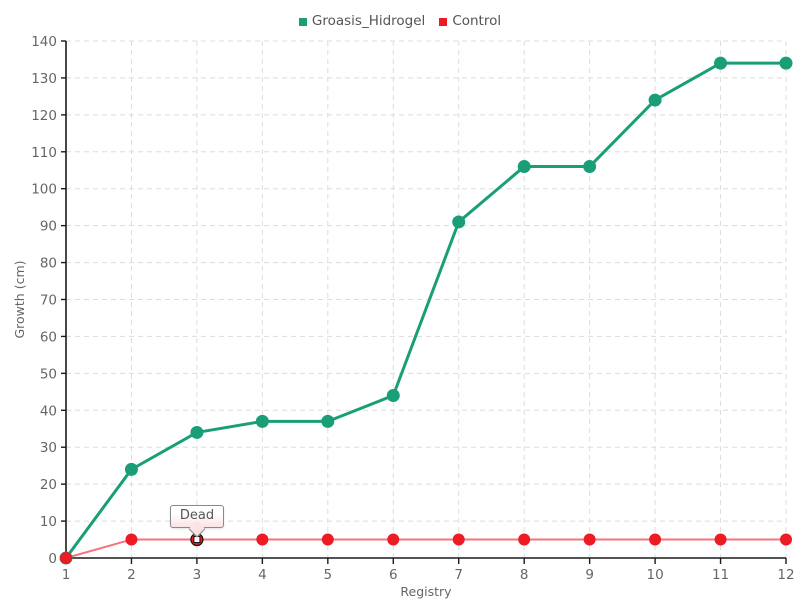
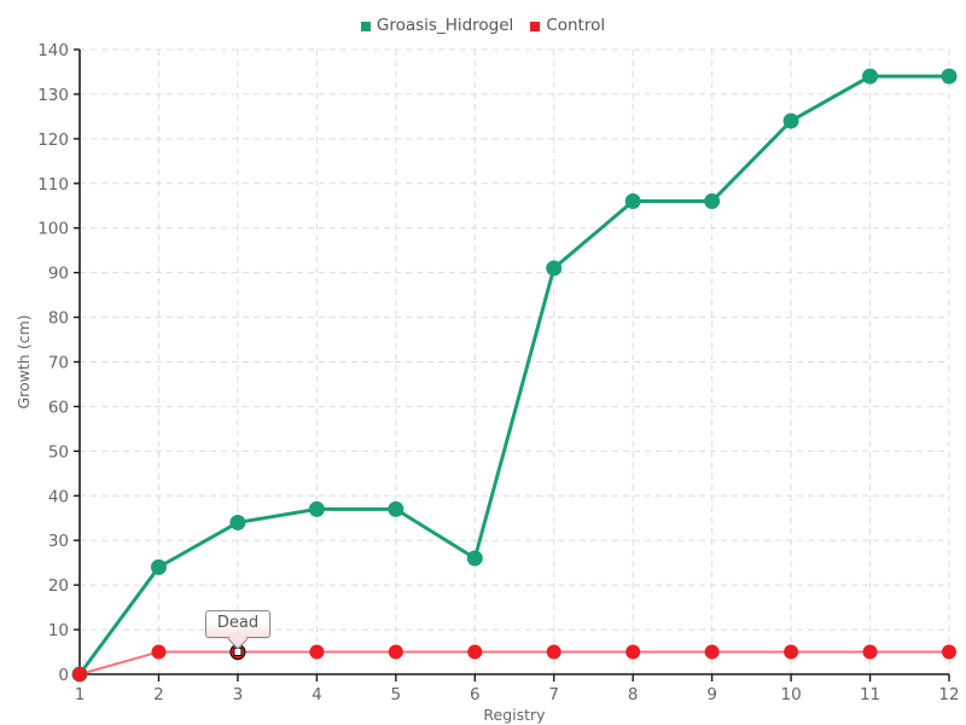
Groasis_Hidrogel/6: 44 -> 26
